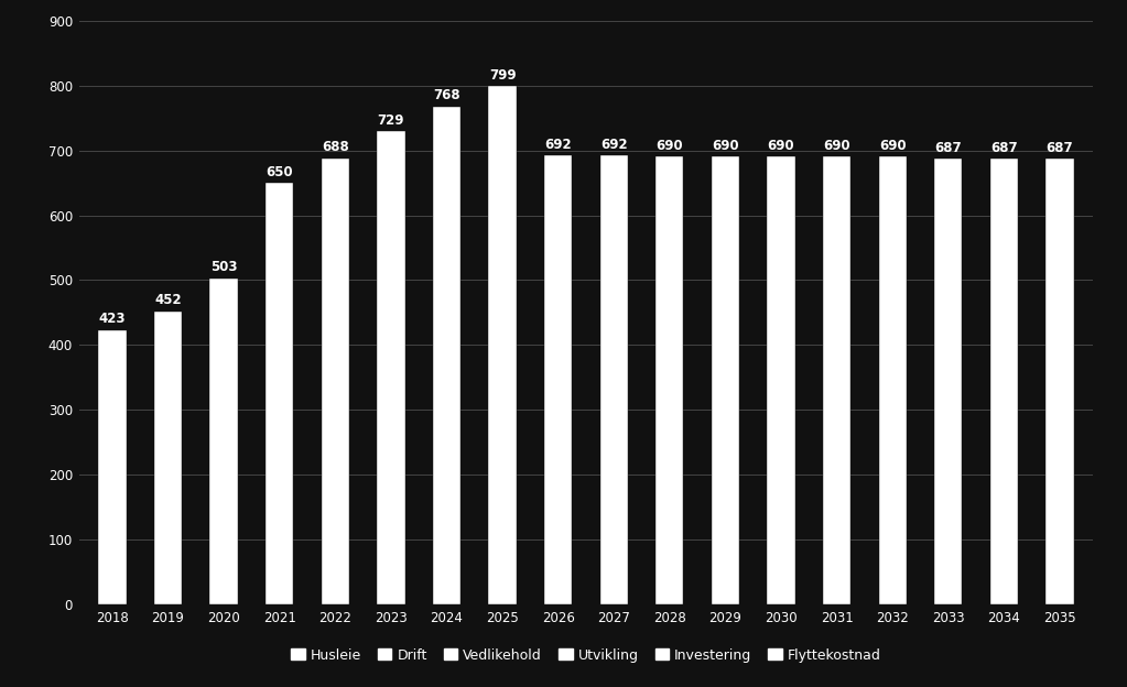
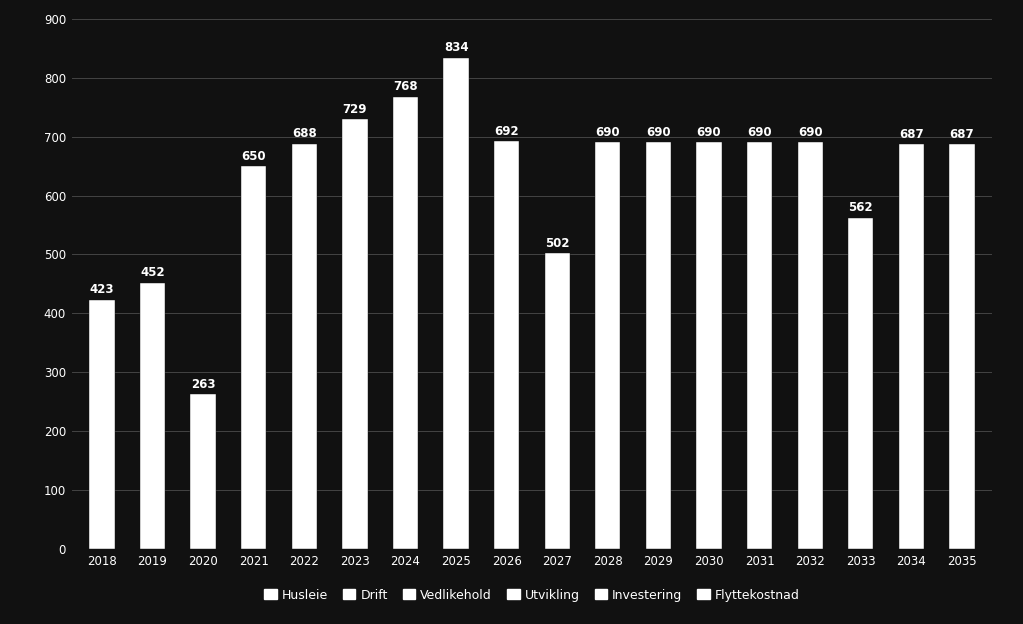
2020: 503 -> 263
2025: 799 -> 834
2027: 692 -> 502
2033: 687 -> 562
